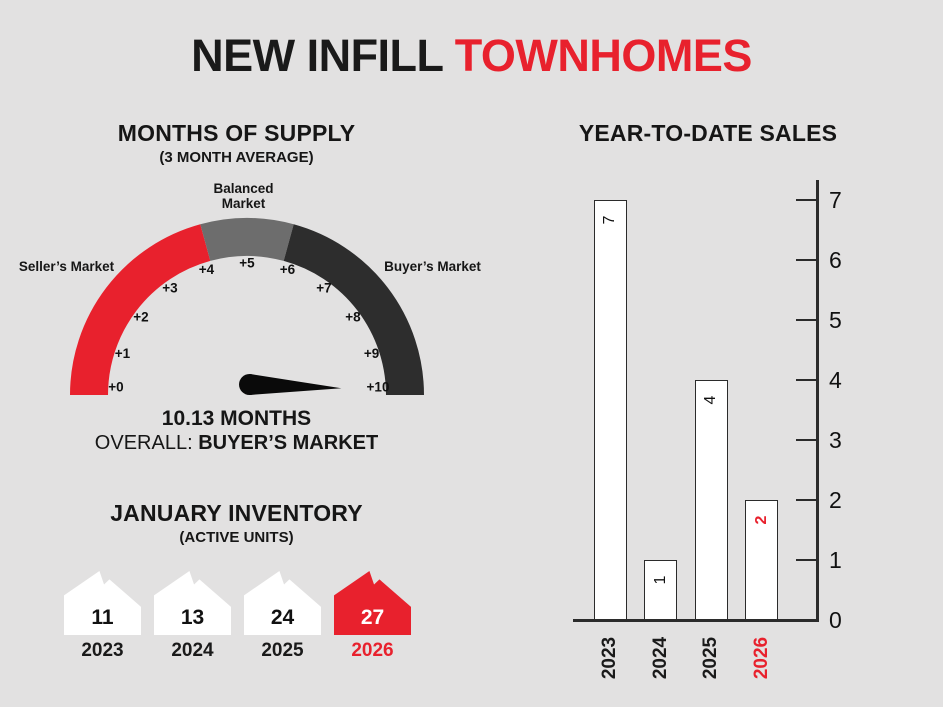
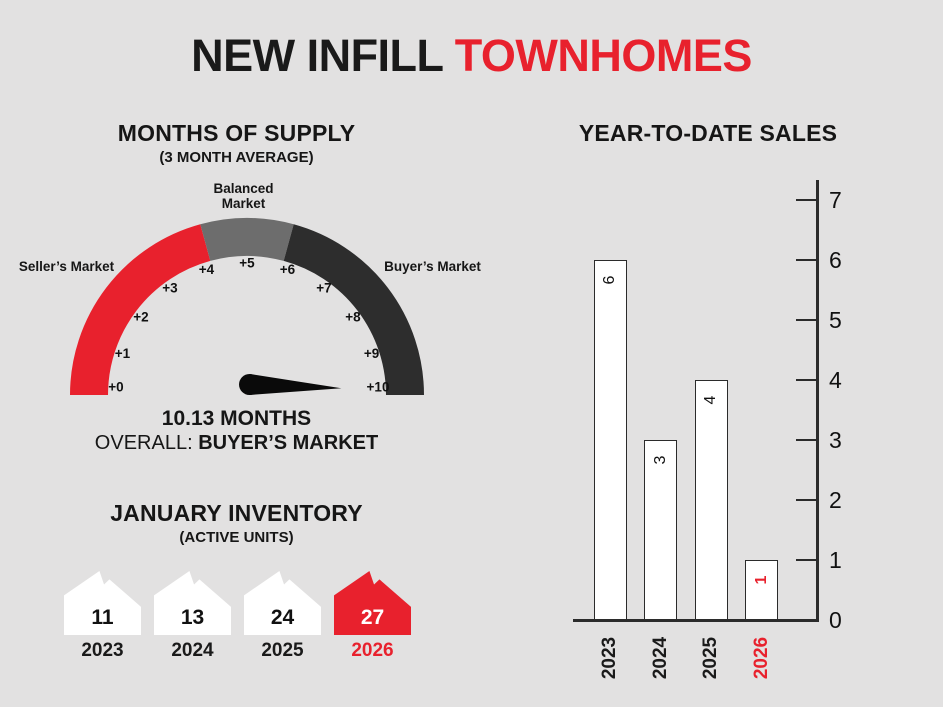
YEAR-TO-DATE SALES/2023: 7 -> 6
YEAR-TO-DATE SALES/2024: 1 -> 3
YEAR-TO-DATE SALES/2026: 2 -> 1
